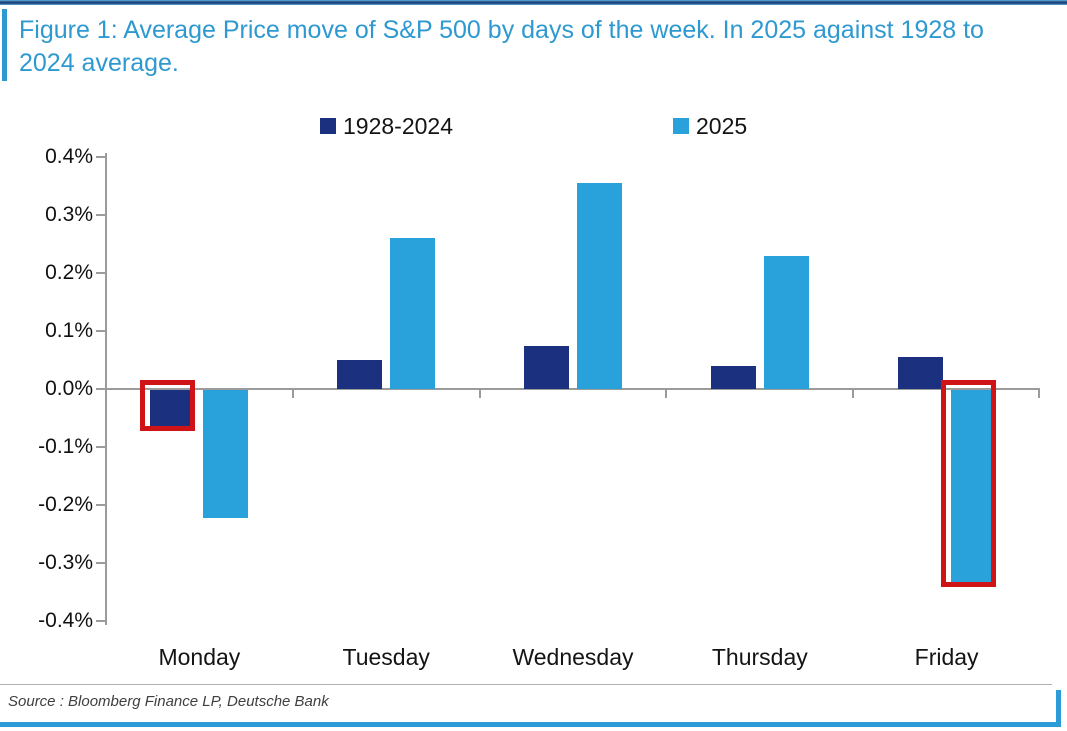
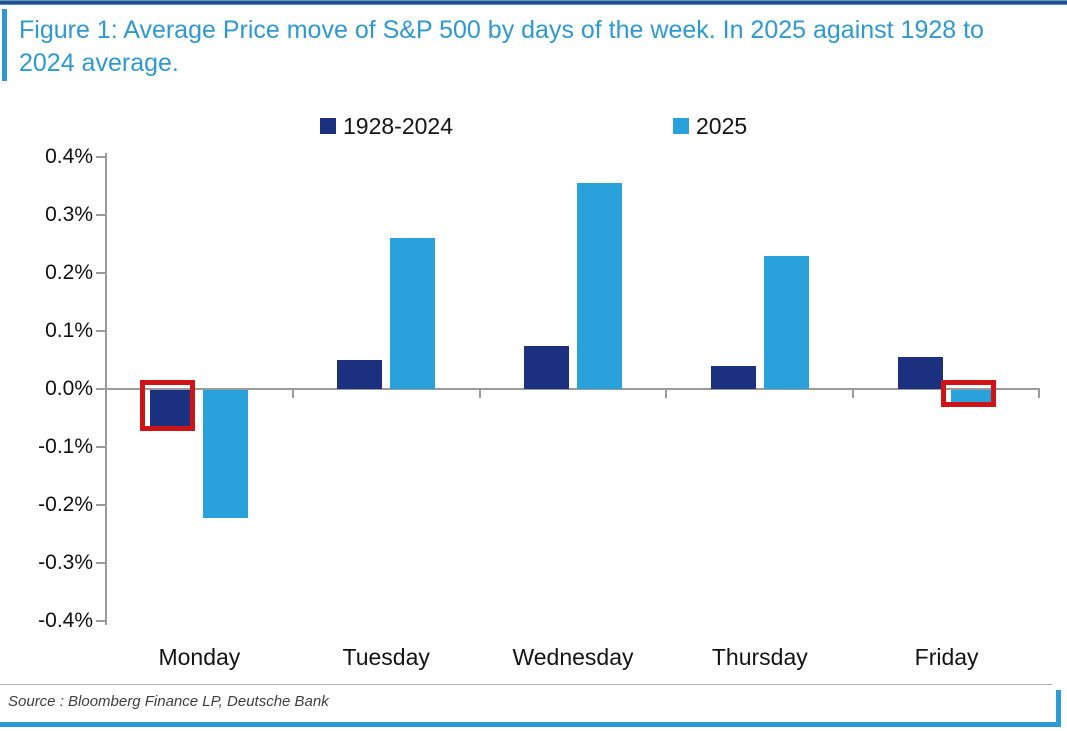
2025/Friday: -0.34% -> -0.03%
